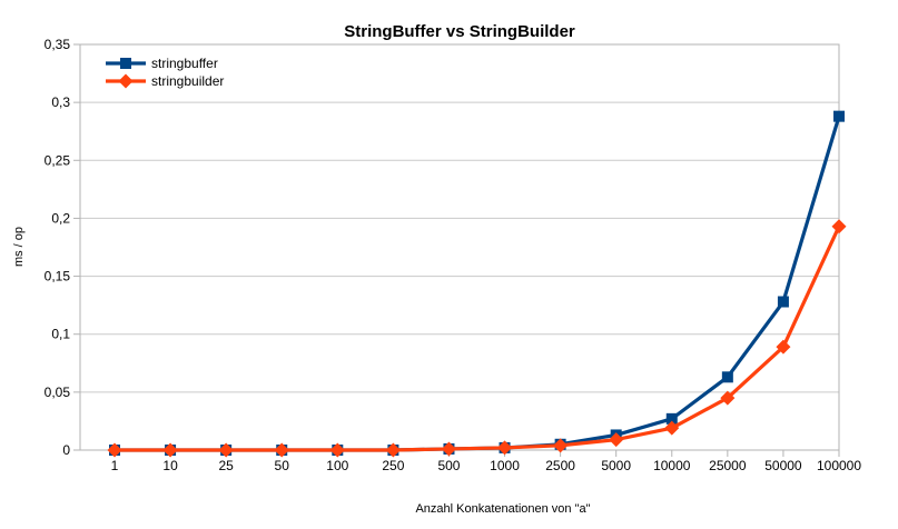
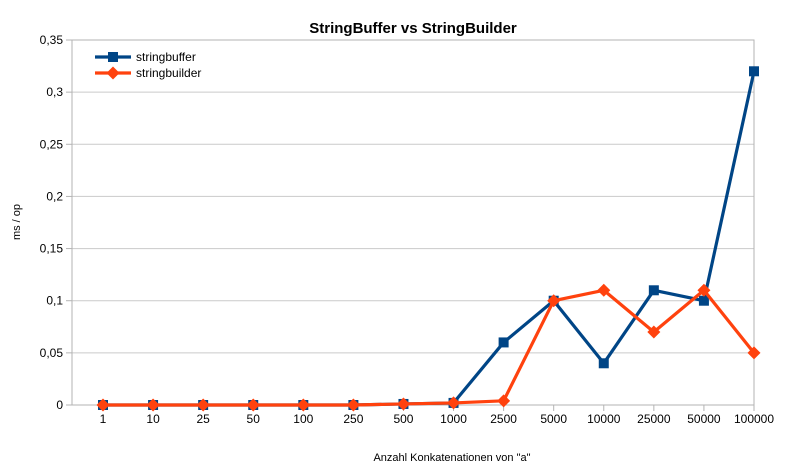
stringbuffer/2500: 0,01 -> 0,06
stringbuffer/5000: 0,01 -> 0,10
stringbuilder/5000: 0,01 -> 0,10
stringbuffer/10000: 0,03 -> 0,04
stringbuilder/10000: 0,02 -> 0,11
stringbuffer/25000: 0,06 -> 0,11
stringbuilder/25000: 0,04 -> 0,07
stringbuffer/50000: 0,13 -> 0,10
stringbuilder/50000: 0,09 -> 0,11
stringbuffer/100000: 0,29 -> 0,32
stringbuilder/100000: 0,19 -> 0,05
